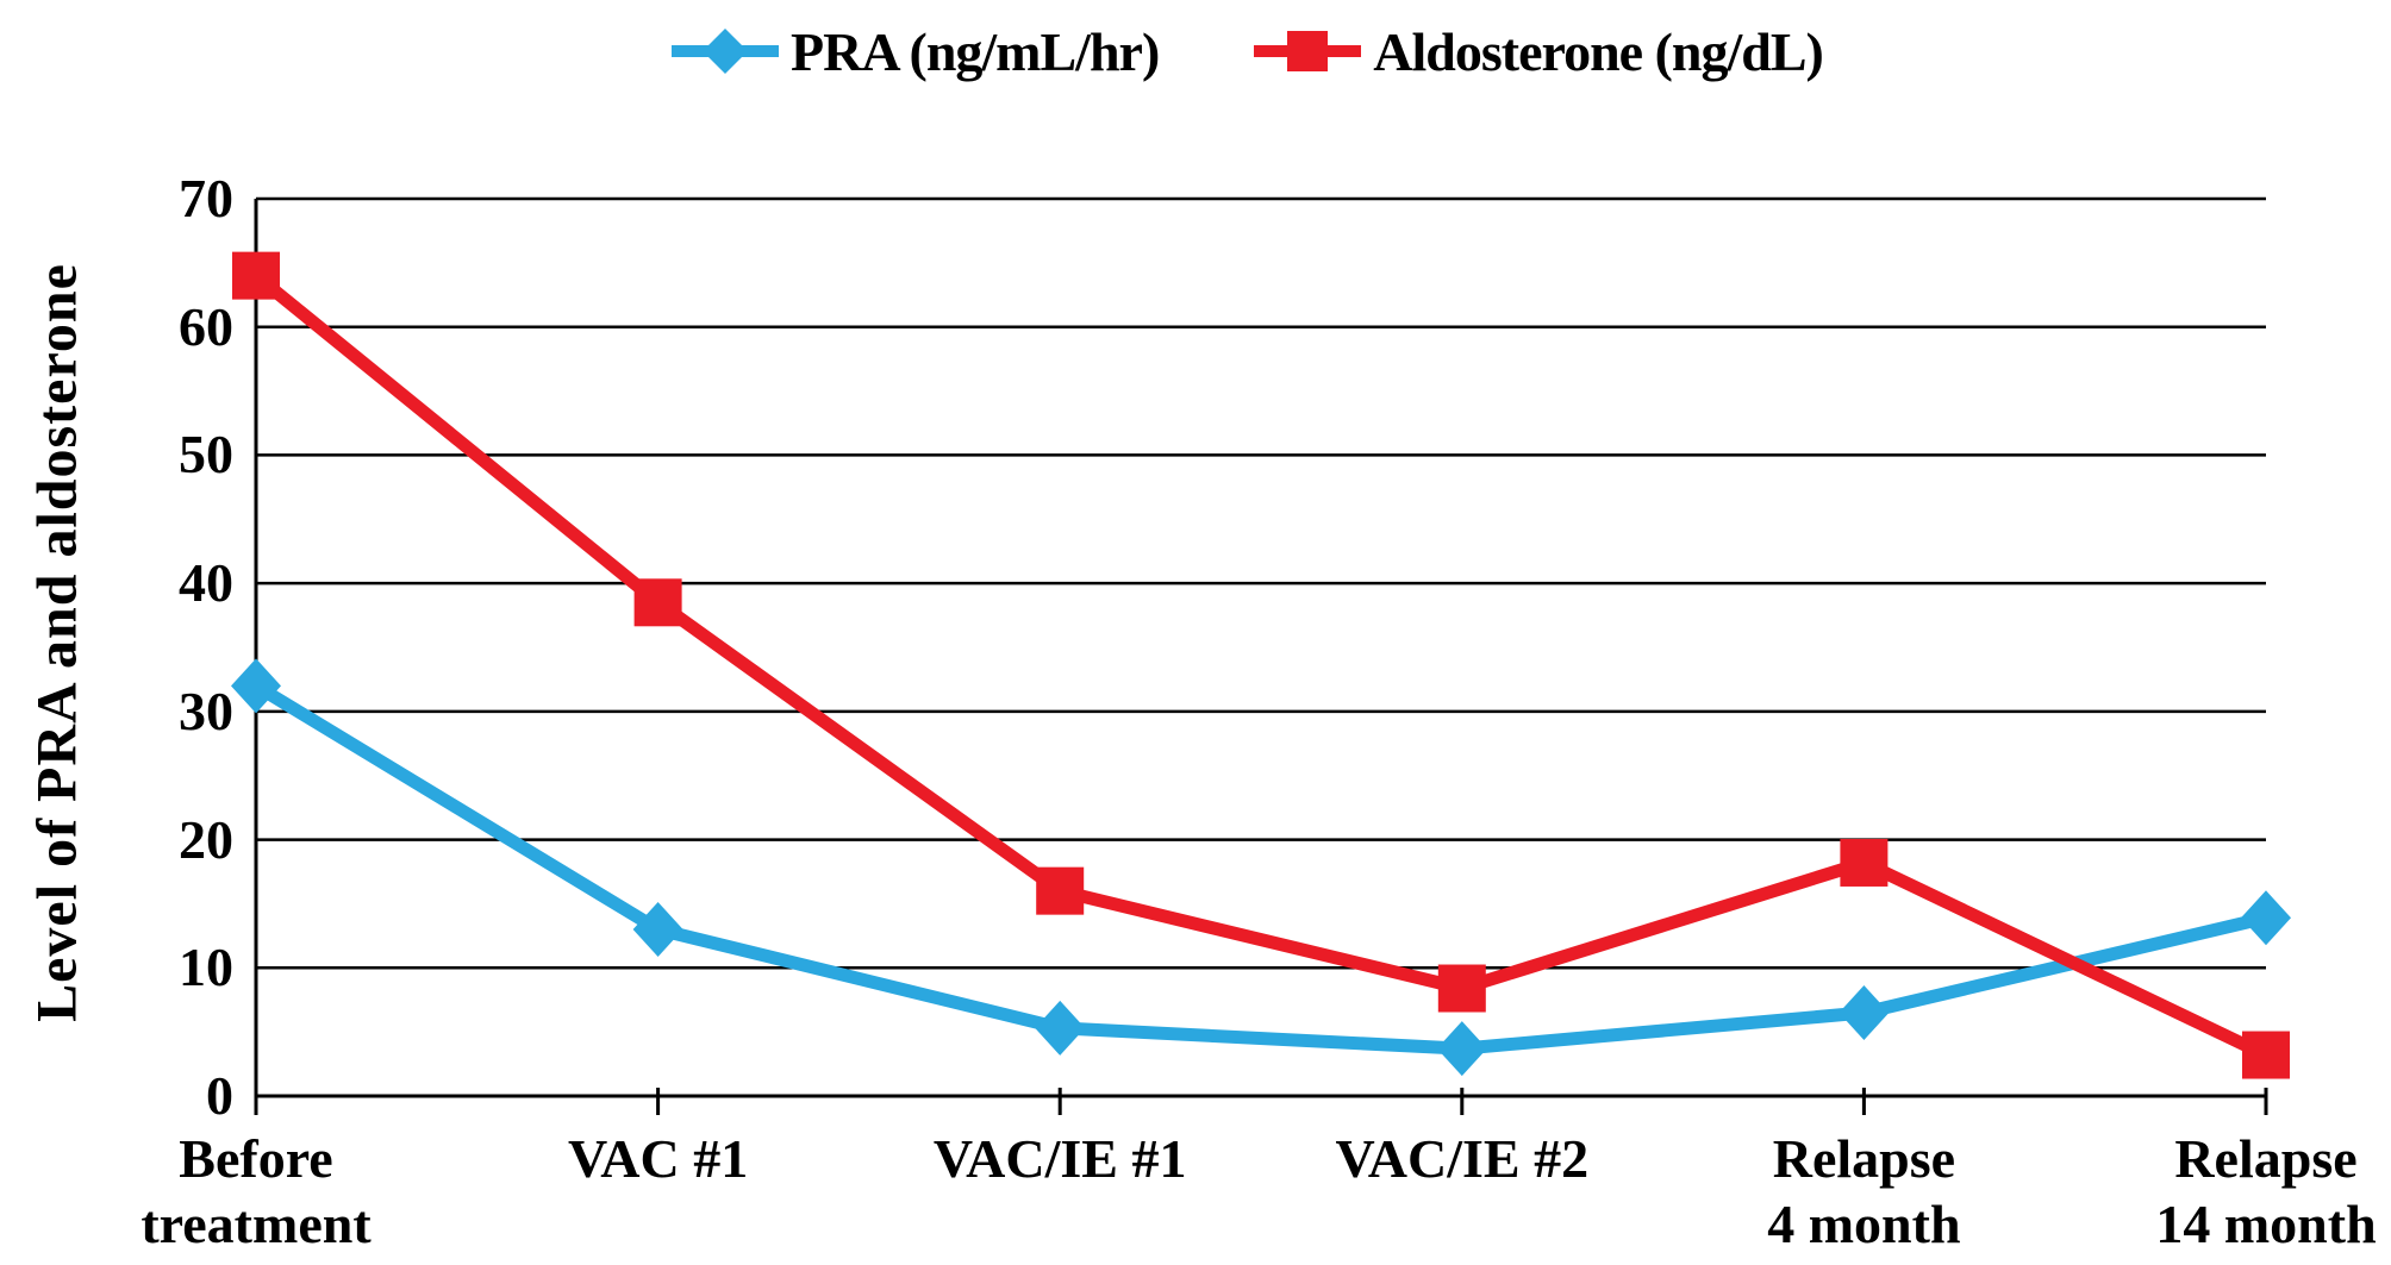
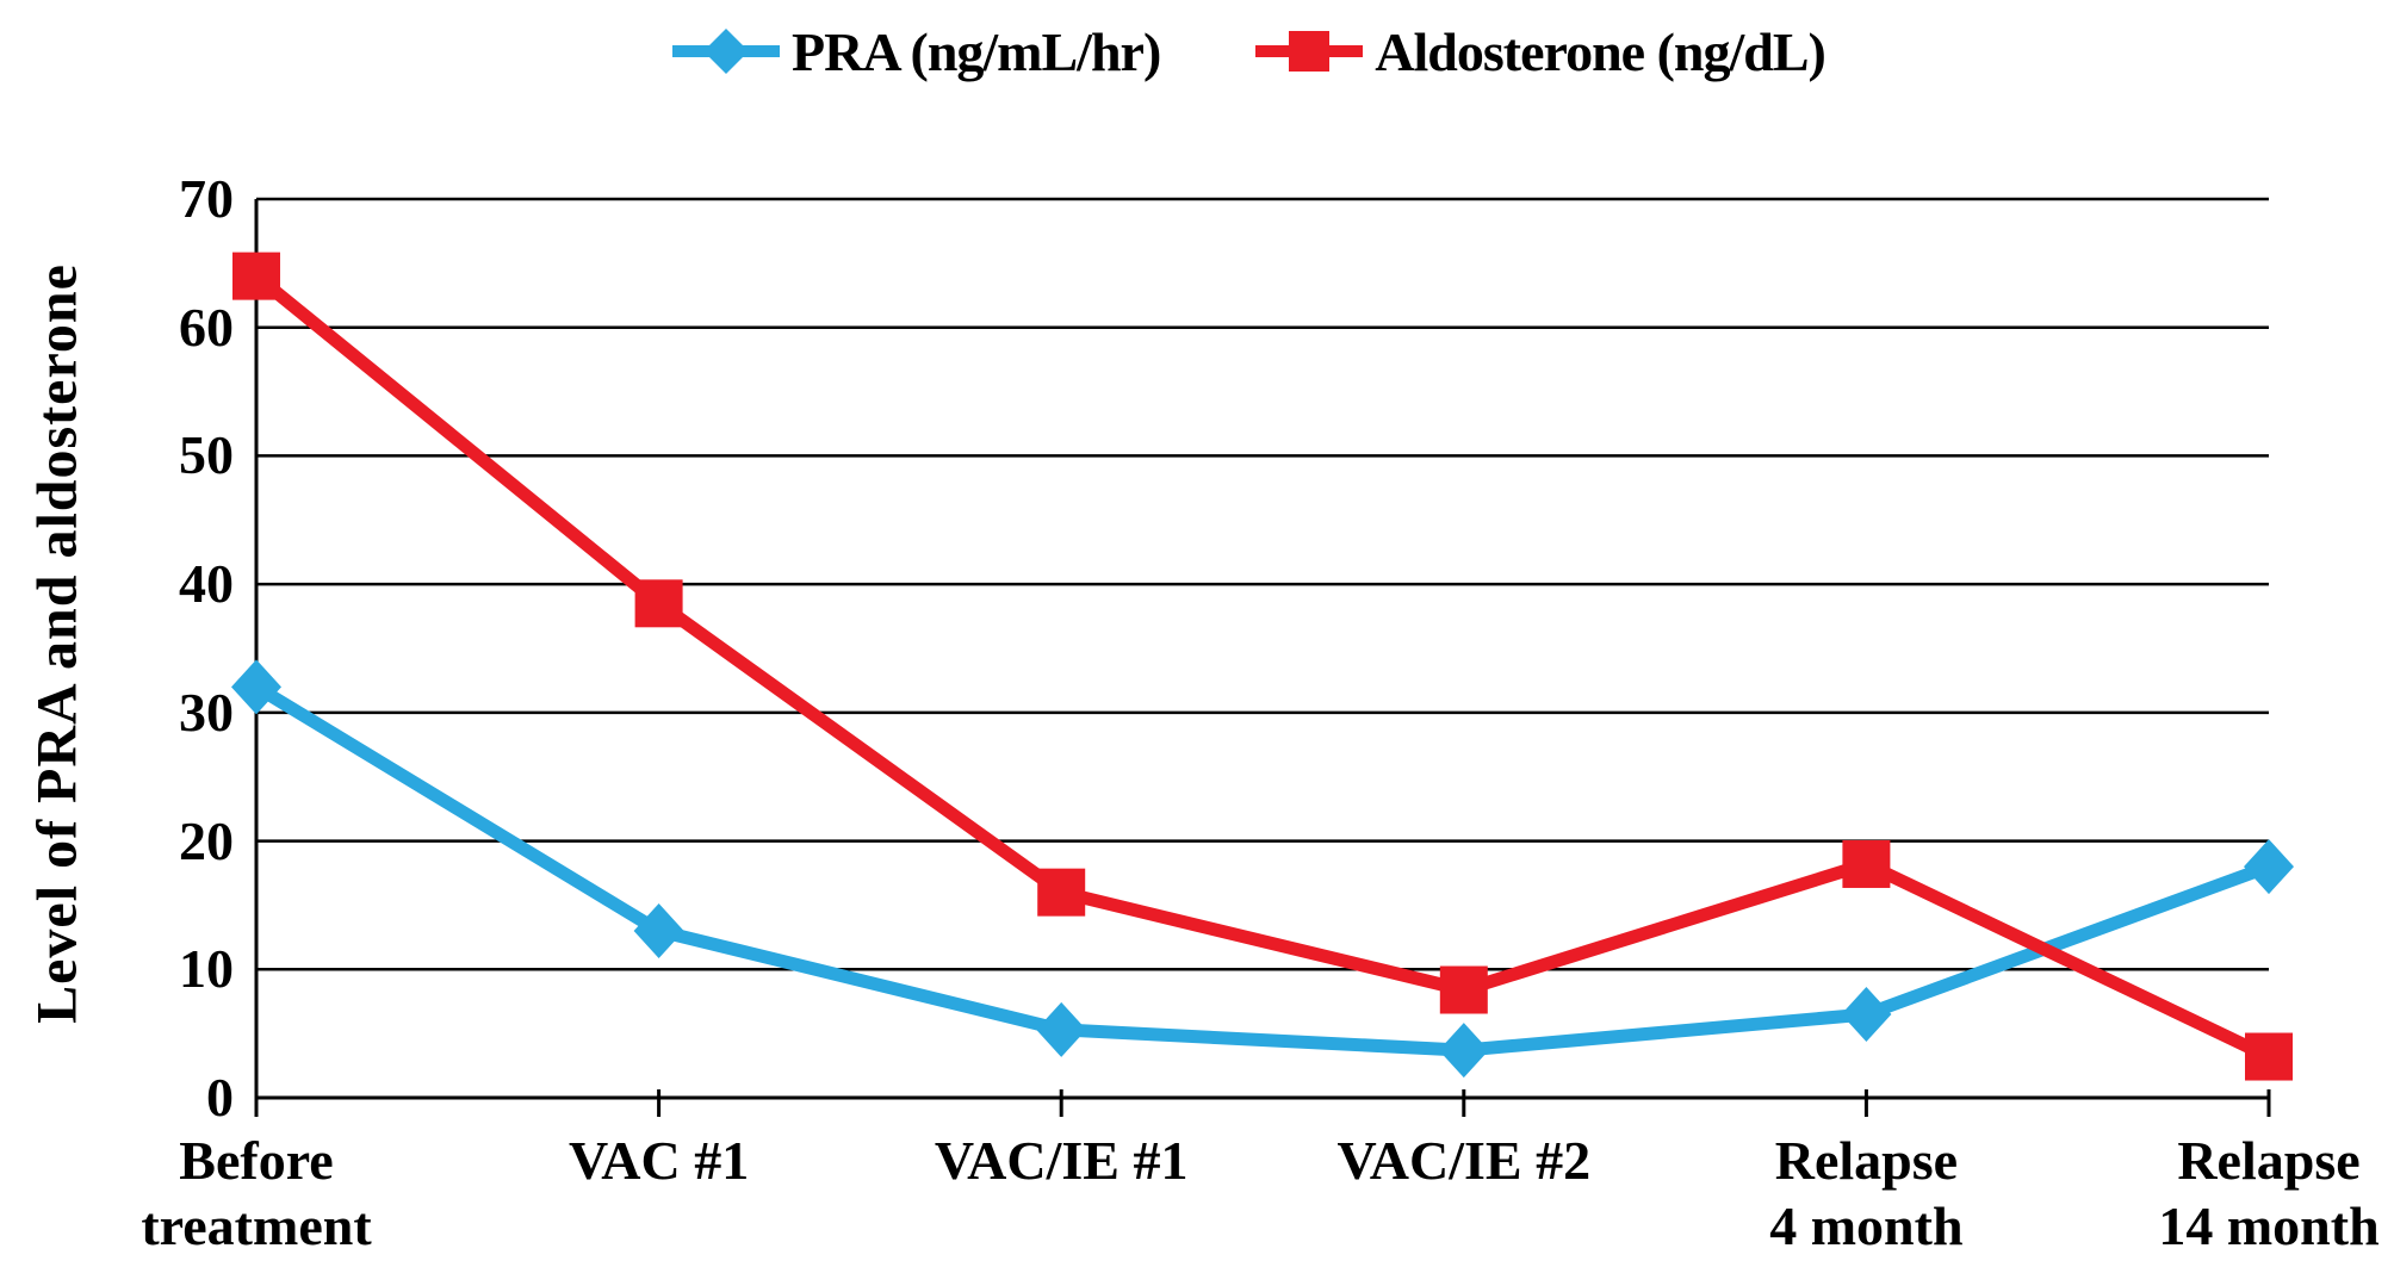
PRA (ng/mL/hr)/Relapse 14 month: 13.9 -> 18.0
